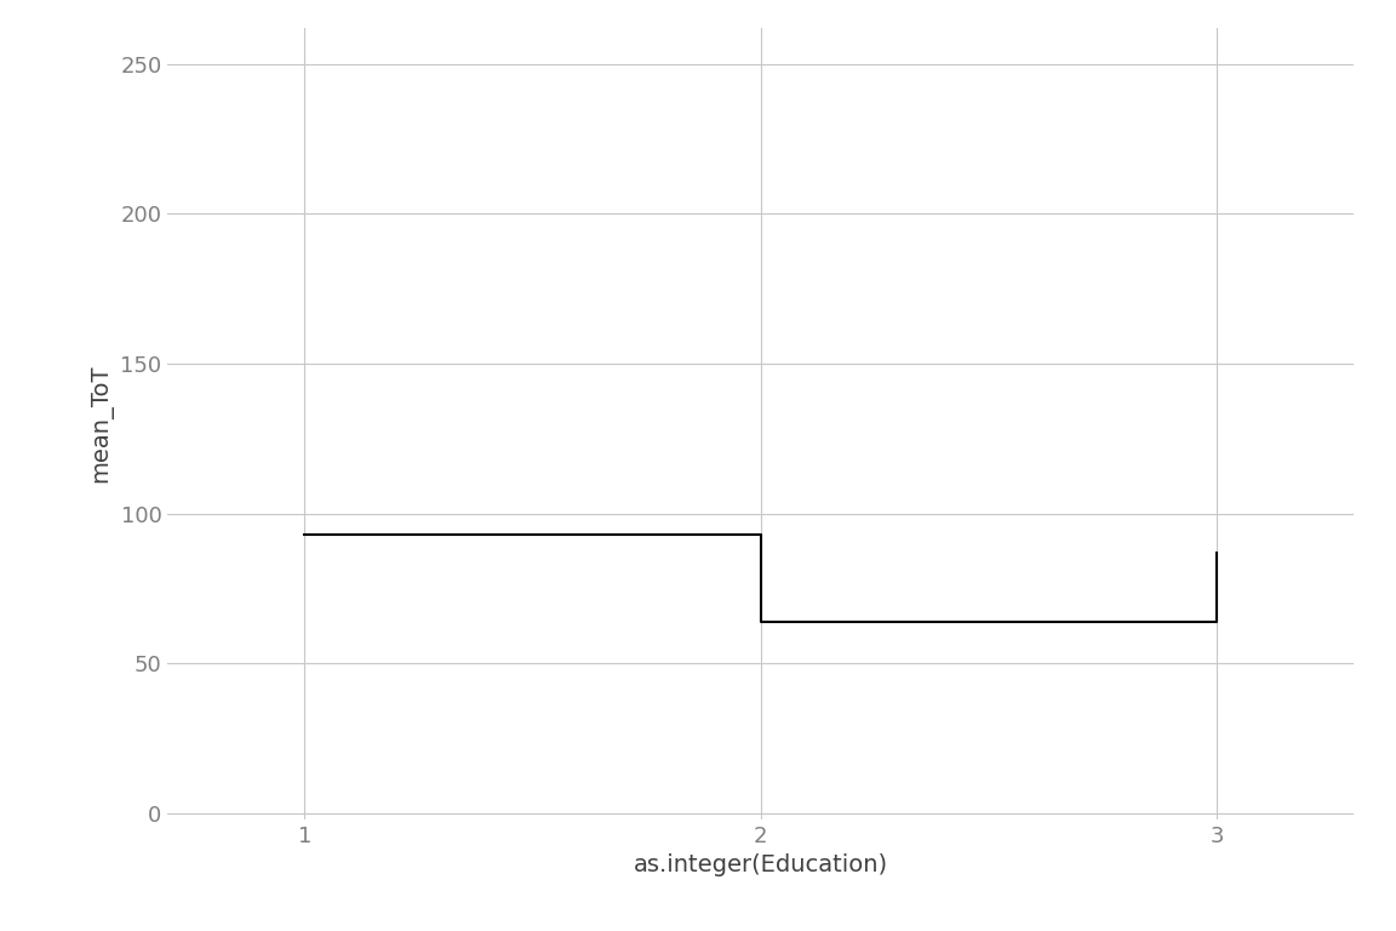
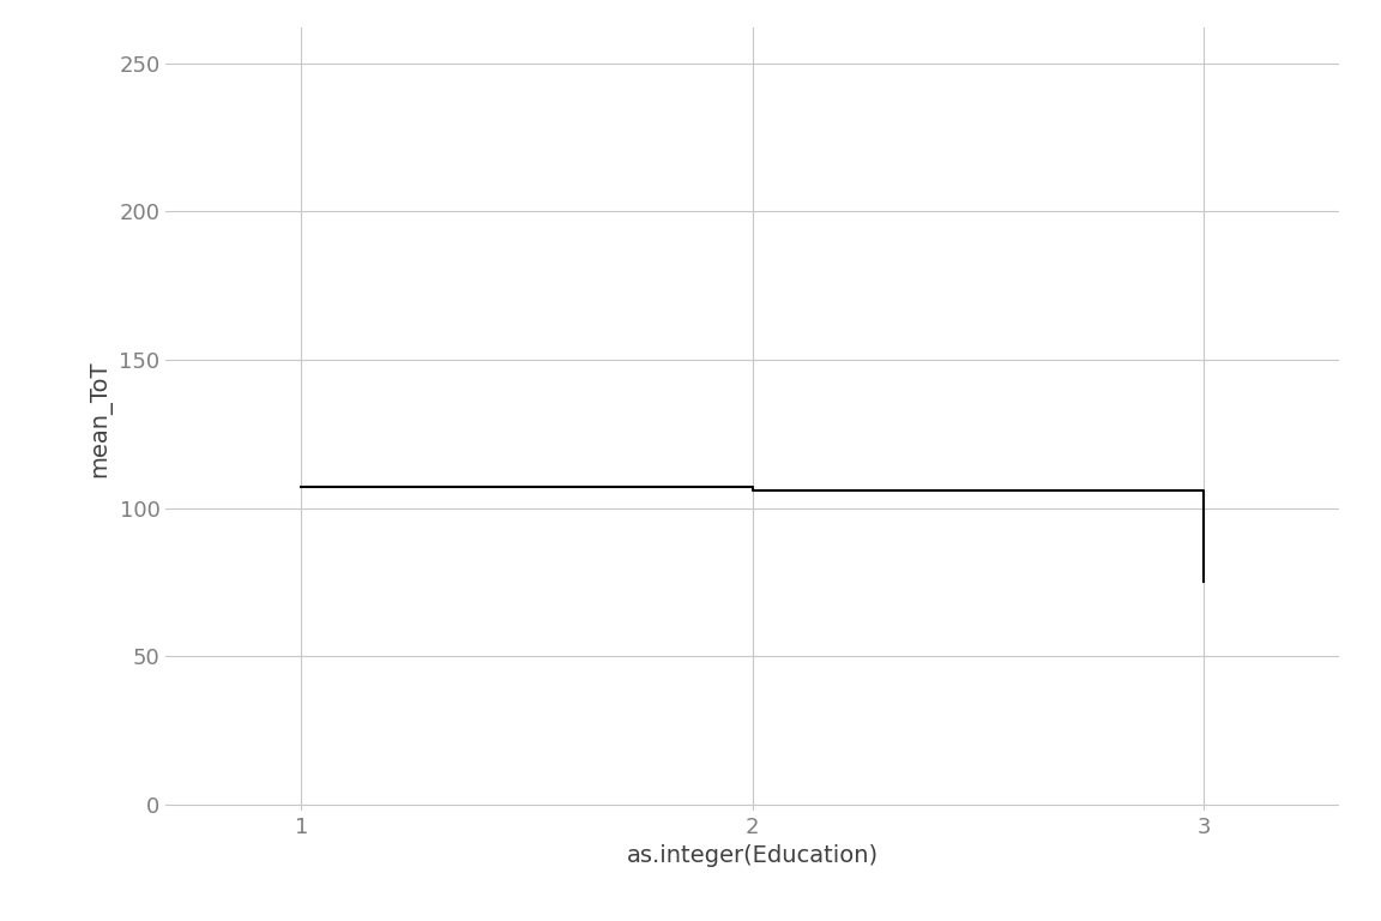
1: 93 -> 107
2: 64 -> 106
3: 87 -> 75
